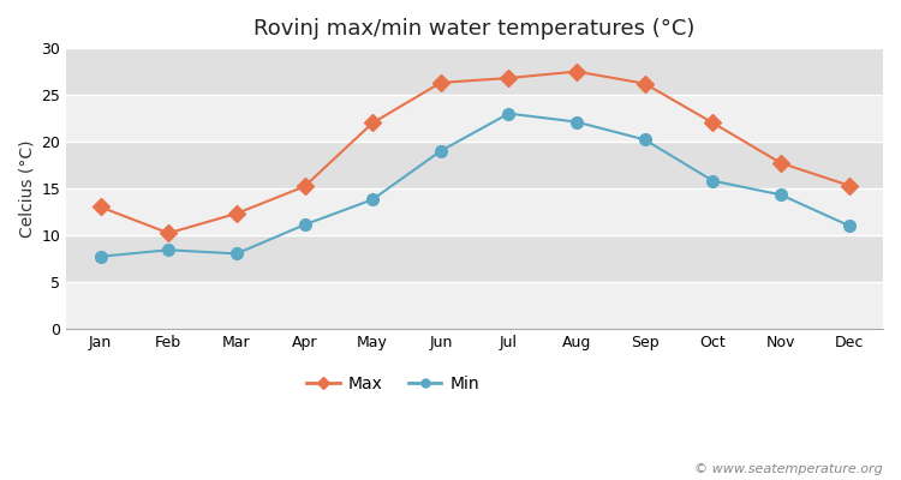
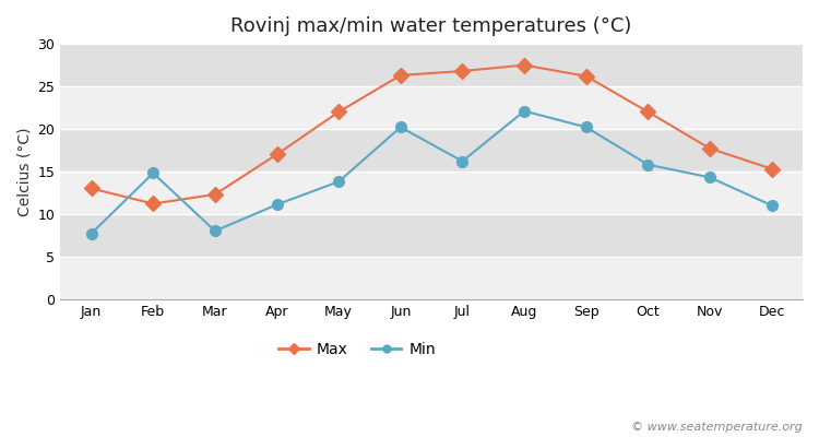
Max/Feb: 10.2 -> 11.2
Min/Feb: 8.4 -> 14.8
Max/Apr: 15.2 -> 17.0
Min/Jun: 19.0 -> 20.2
Min/Jul: 23.0 -> 16.2
